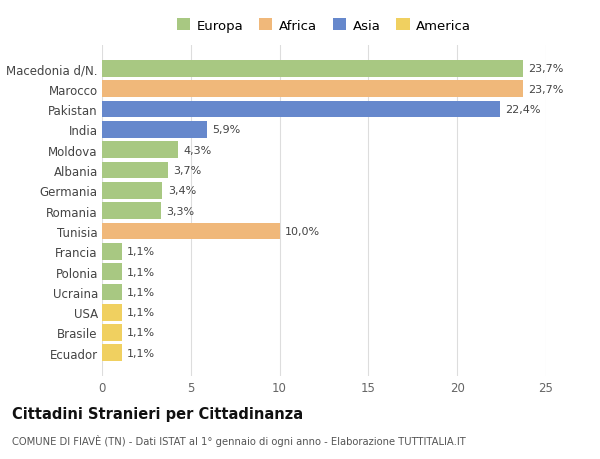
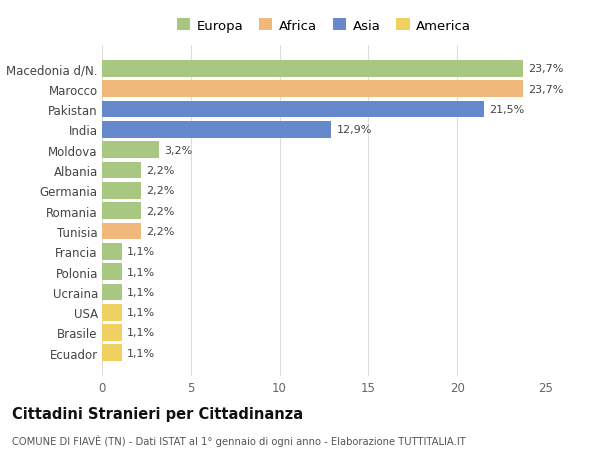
Pakistan: 22,4% -> 21,5%
India: 5,9% -> 12,9%
Moldova: 4,3% -> 3,2%
Albania: 3,7% -> 2,2%
Germania: 3,4% -> 2,2%
Romania: 3,3% -> 2,2%
Tunisia: 10,0% -> 2,2%
